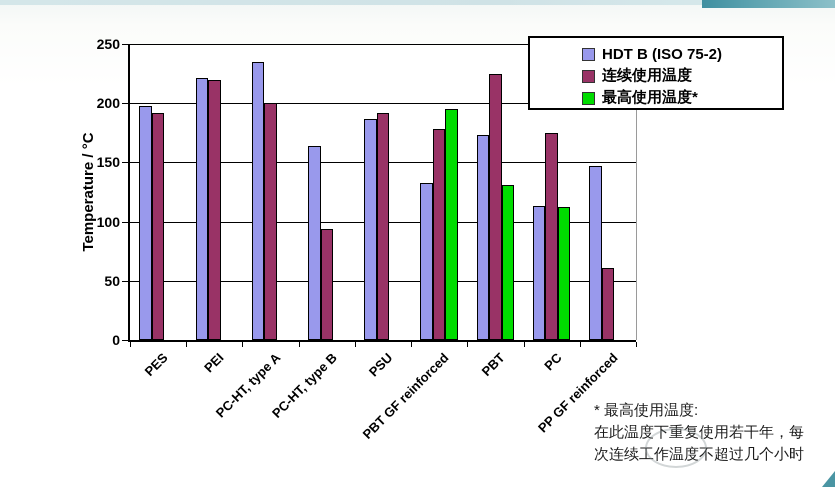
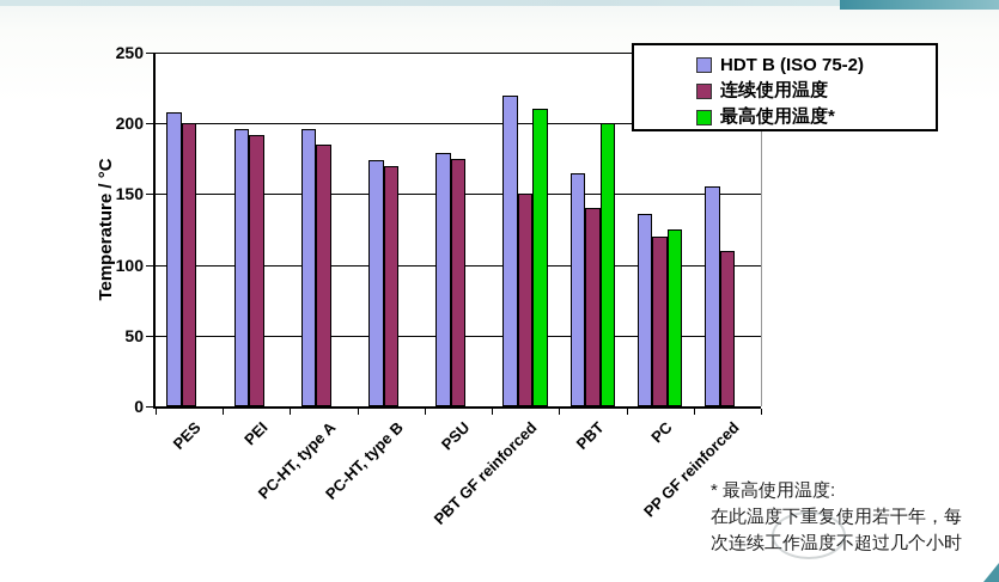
HDT B (ISO 75-2)/PES: 198 -> 208
连续使用温度/PES: 192 -> 200
HDT B (ISO 75-2)/PEI: 221 -> 196
连续使用温度/PEI: 220 -> 192
HDT B (ISO 75-2)/PC-HT, type A: 235 -> 196
连续使用温度/PC-HT, type A: 200 -> 185
HDT B (ISO 75-2)/PC-HT, type B: 164 -> 174
连续使用温度/PC-HT, type B: 94 -> 170
HDT B (ISO 75-2)/PSU: 187 -> 179
连续使用温度/PSU: 192 -> 175
HDT B (ISO 75-2)/PBT GF reinforced: 133 -> 220
连续使用温度/PBT GF reinforced: 178 -> 150
最高使用温度*/PBT GF reinforced: 195 -> 210
HDT B (ISO 75-2)/PBT: 173 -> 165
连续使用温度/PBT: 225 -> 140
最高使用温度*/PBT: 131 -> 200
HDT B (ISO 75-2)/PC: 113 -> 136
连续使用温度/PC: 175 -> 120
最高使用温度*/PC: 112 -> 125
HDT B (ISO 75-2)/PP GF reinforced: 147 -> 155
连续使用温度/PP GF reinforced: 61 -> 110
